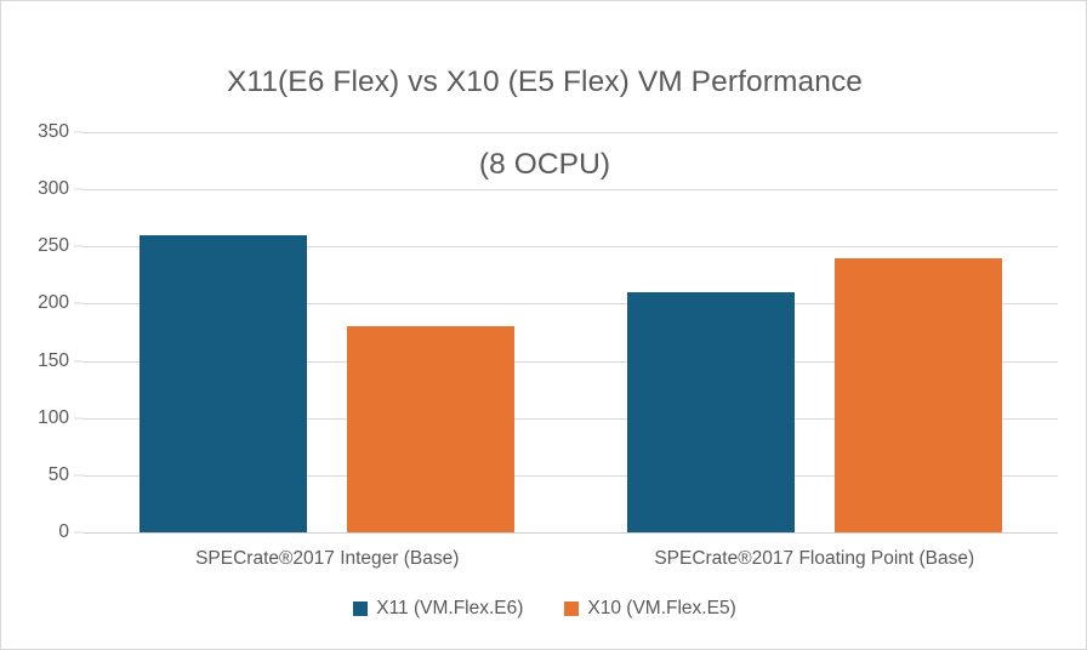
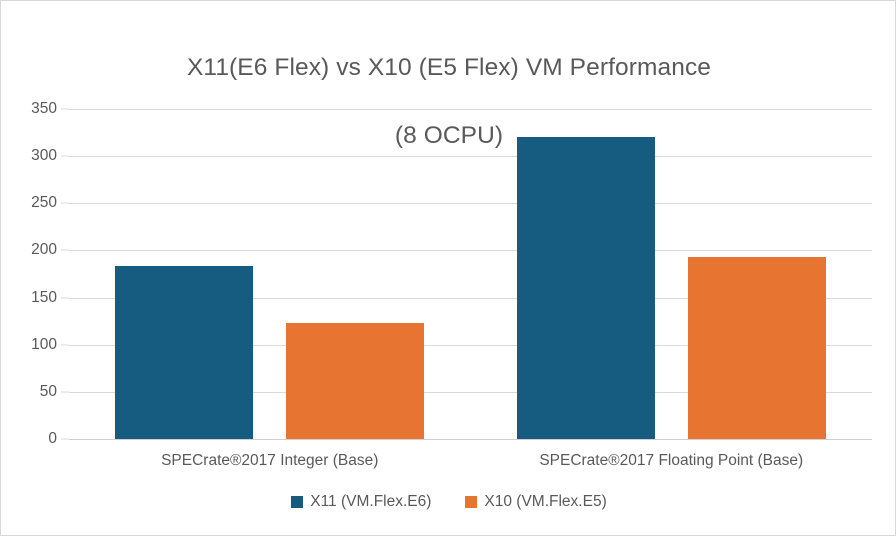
X11 (VM.Flex.E6)/SPECrate®2017 Integer (Base): 260 -> 180
X10 (VM.Flex.E5)/SPECrate®2017 Integer (Base): 180 -> 120
X11 (VM.Flex.E6)/SPECrate®2017 Floating Point (Base): 210 -> 320
X10 (VM.Flex.E5)/SPECrate®2017 Floating Point (Base): 240 -> 190
